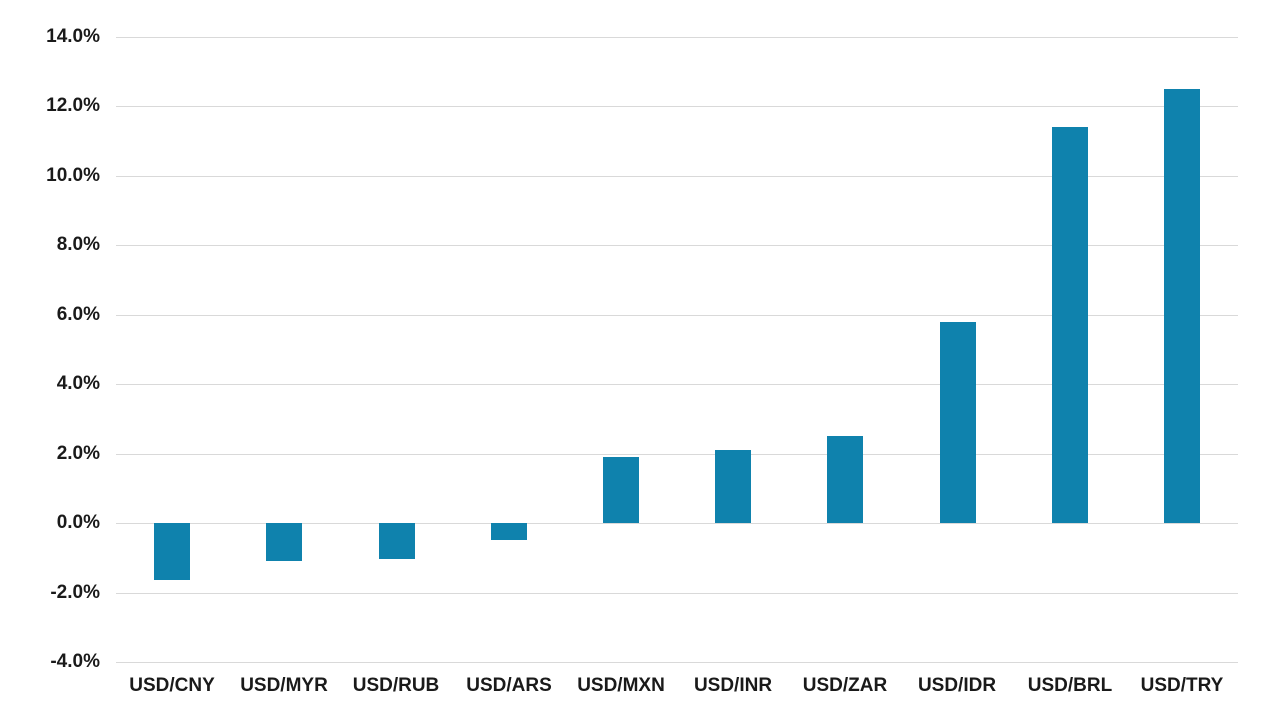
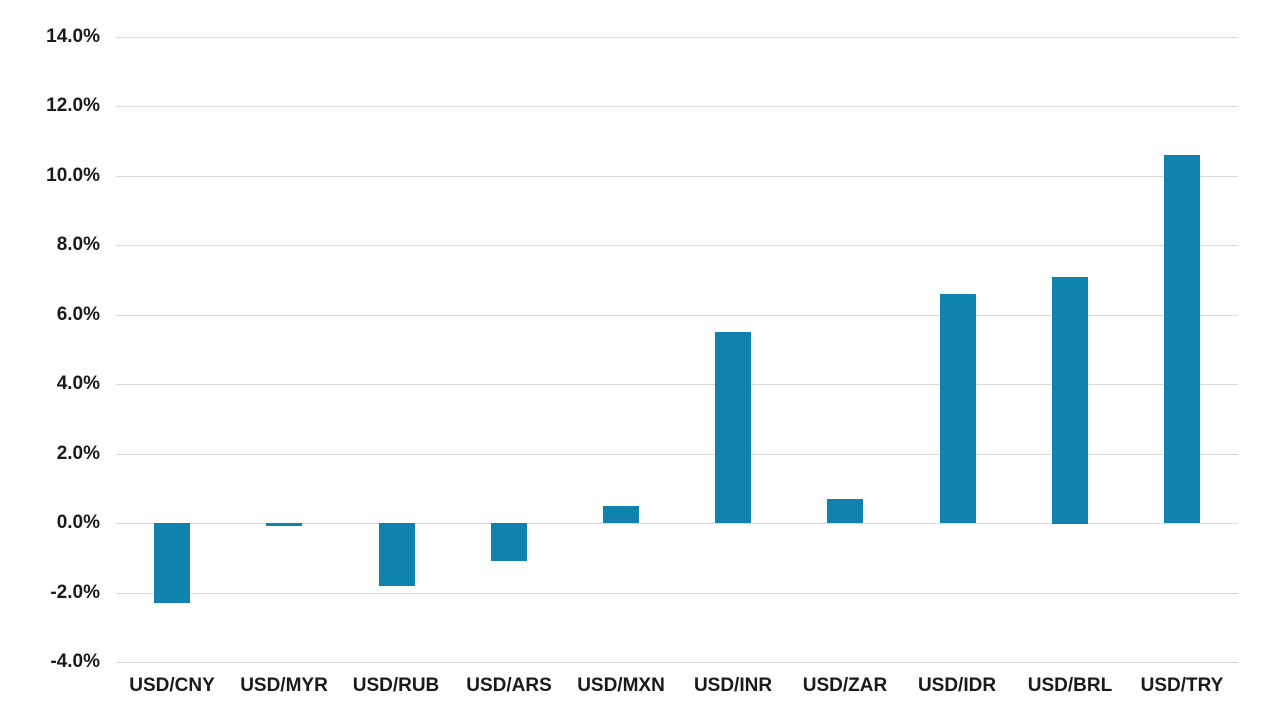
USD/CNY: -1.6% -> -2.3%
USD/MYR: -1.1% -> -0.1%
USD/RUB: -1.1% -> -1.8%
USD/ARS: -0.5% -> -1.1%
USD/MXN: 1.9% -> 0.5%
USD/INR: 2.1% -> 5.5%
USD/ZAR: 2.5% -> 0.7%
USD/IDR: 5.8% -> 6.6%
USD/BRL: 11.4% -> 7.1%
USD/TRY: 12.5% -> 10.6%
